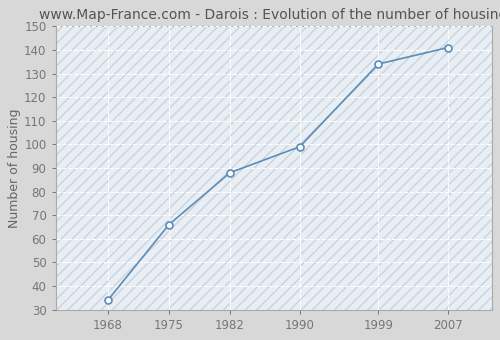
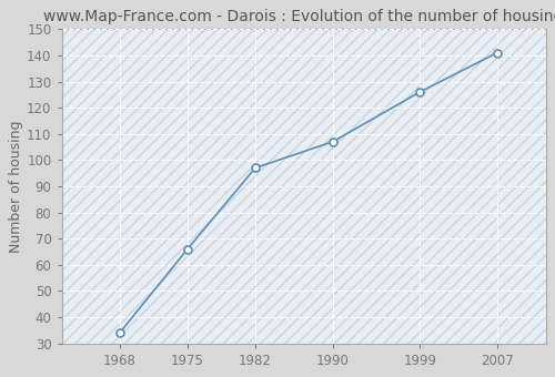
1982: 88 -> 97
1990: 99 -> 107
1999: 134 -> 126
